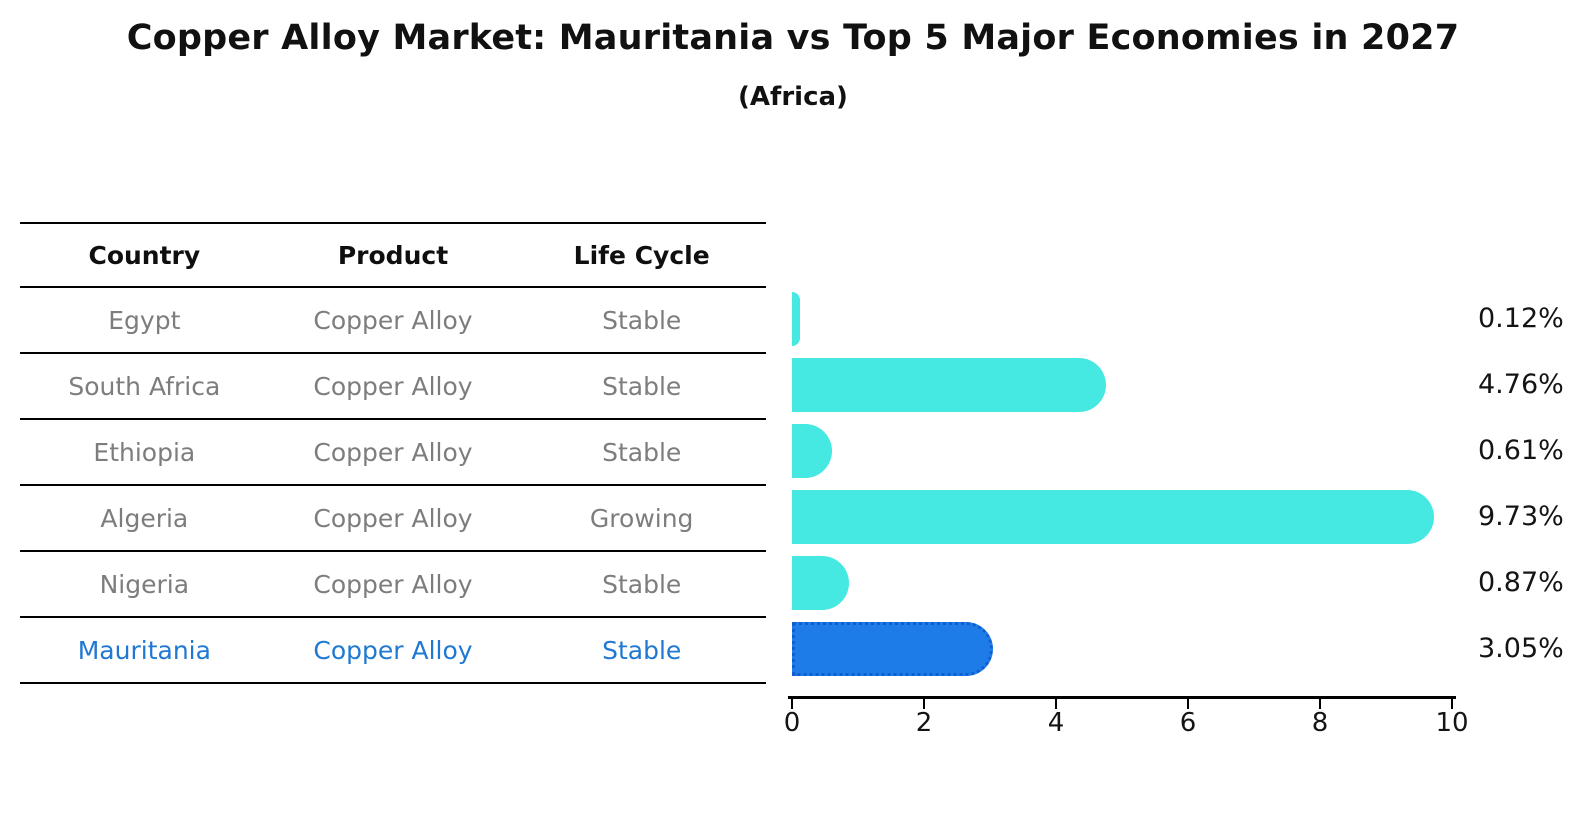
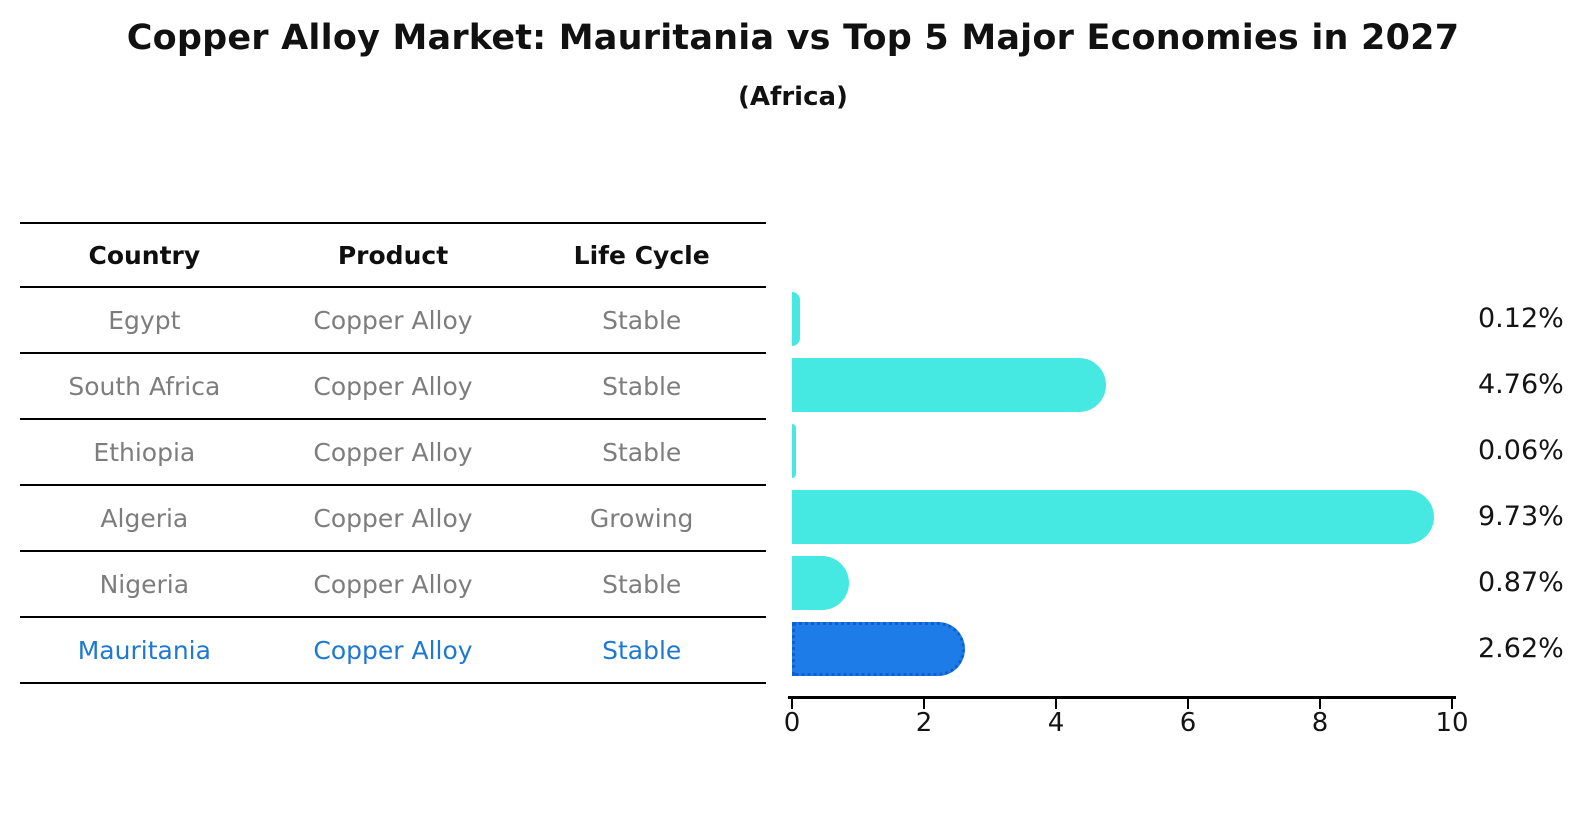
Ethiopia: 0.61% -> 0.06%
Mauritania: 3.05% -> 2.62%
